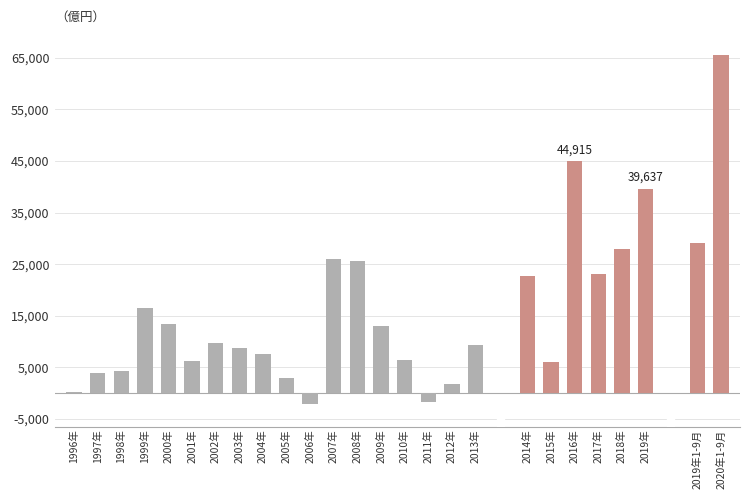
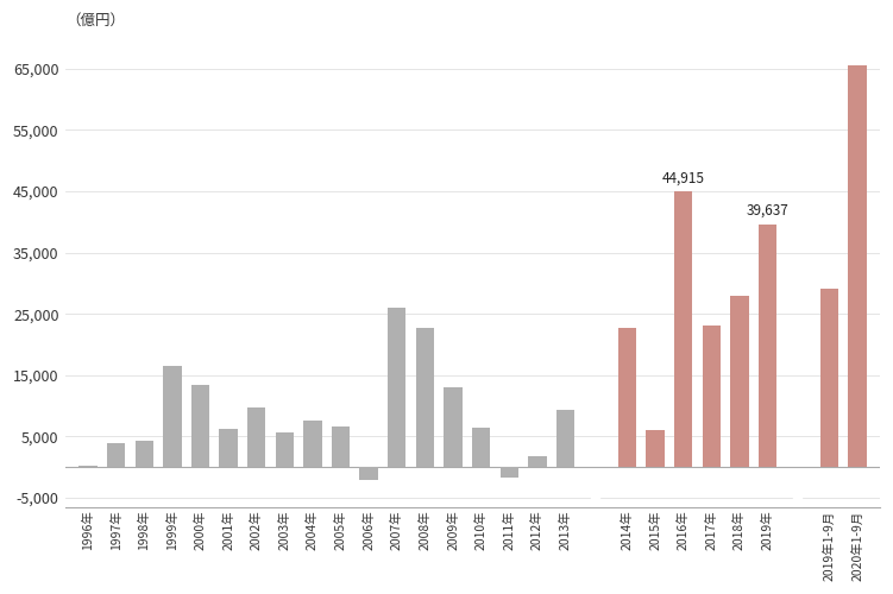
2003年: 8,700 -> 5,600
2005年: 2,900 -> 6,600
2008年: 25,600 -> 22,800
